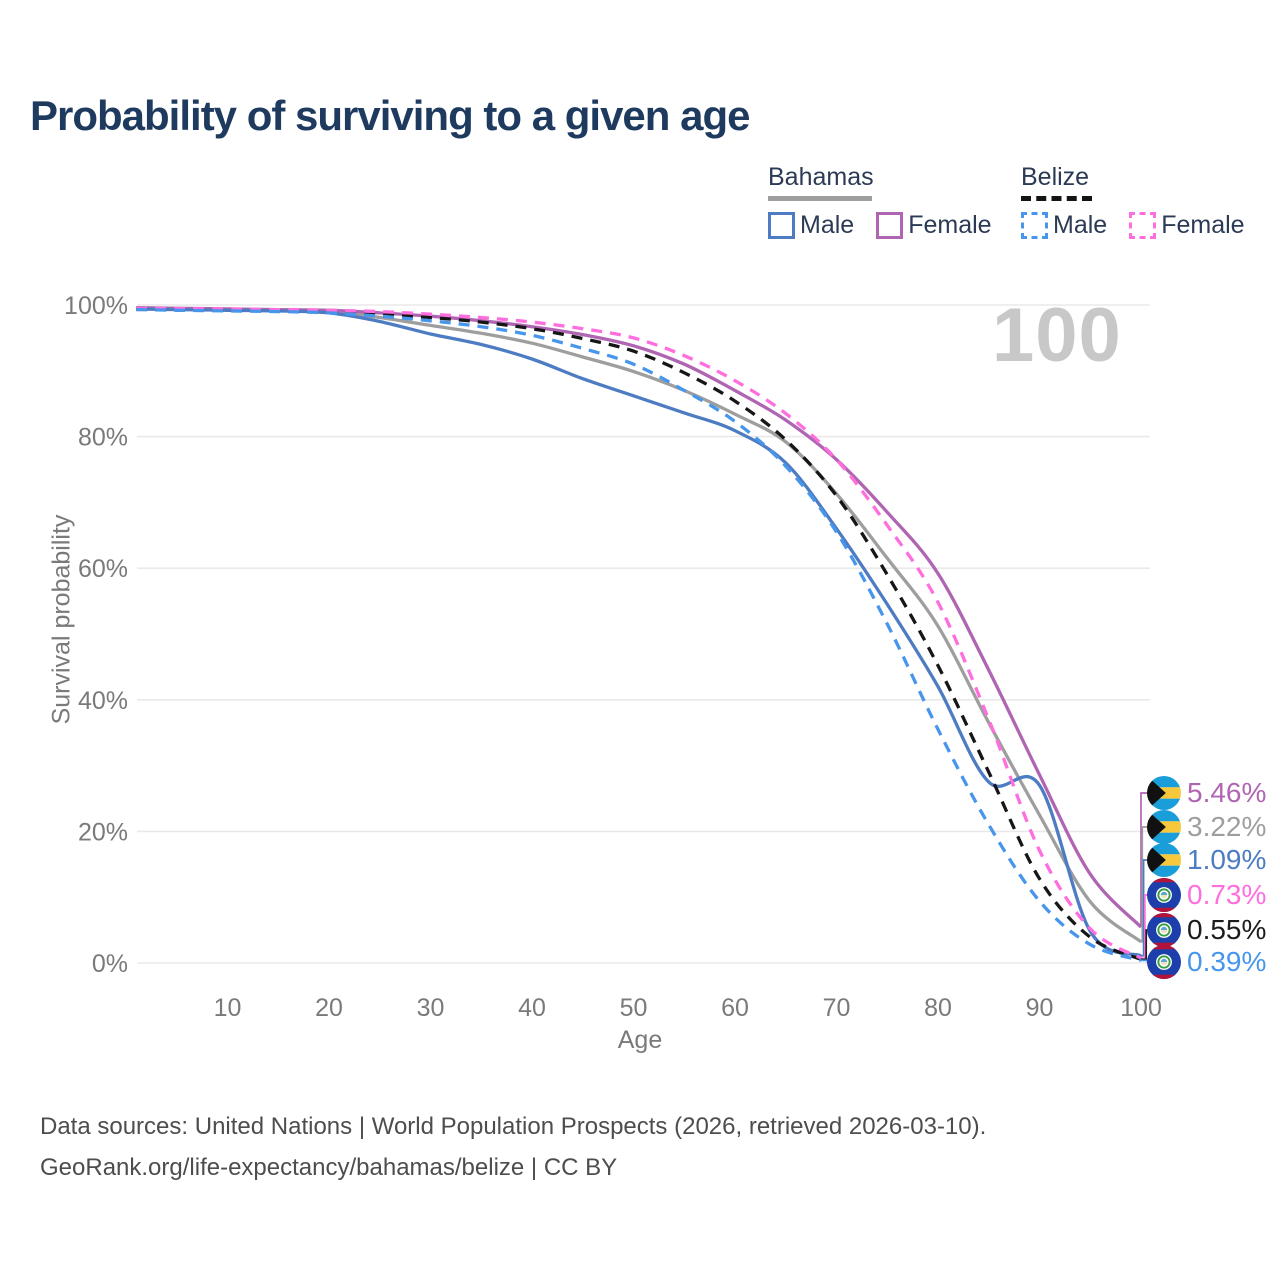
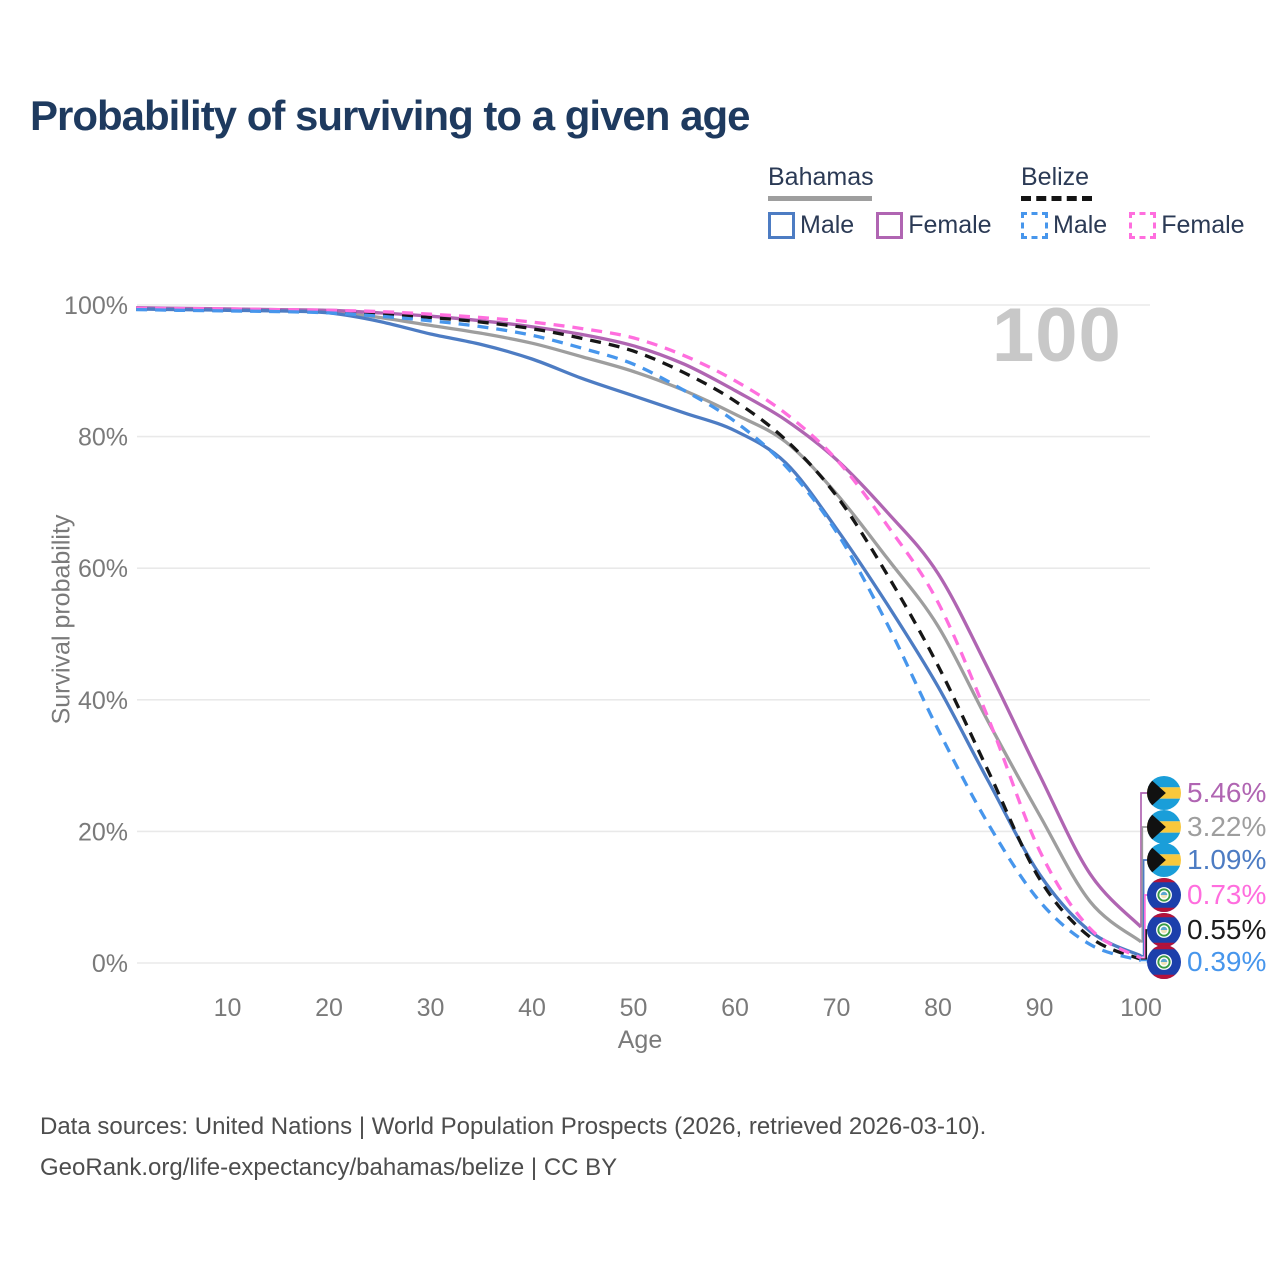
Bahamas Male/90: 27% -> 14%
